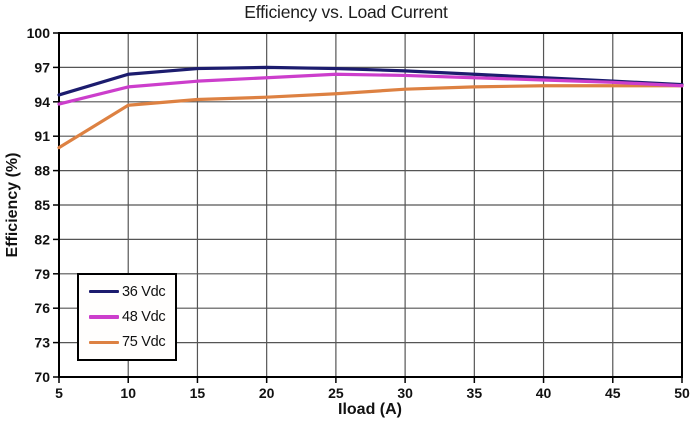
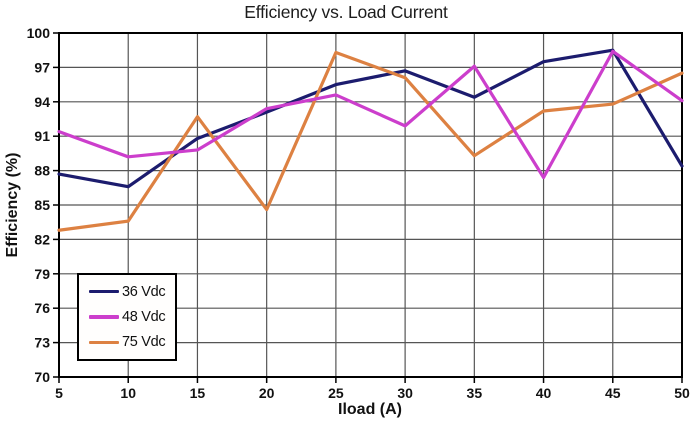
36 Vdc/5: 94.6 -> 87.7
48 Vdc/5: 93.8 -> 91.4
75 Vdc/5: 90.0 -> 82.8
36 Vdc/10: 96.4 -> 86.6
48 Vdc/10: 95.3 -> 89.2
75 Vdc/10: 93.7 -> 83.6
36 Vdc/15: 96.9 -> 90.8
48 Vdc/15: 95.8 -> 89.8
75 Vdc/15: 94.2 -> 92.7
36 Vdc/20: 97.0 -> 93.1
48 Vdc/20: 96.1 -> 93.4
75 Vdc/20: 94.4 -> 84.6
36 Vdc/25: 96.9 -> 95.5
48 Vdc/25: 96.4 -> 94.6
75 Vdc/25: 94.7 -> 98.3
48 Vdc/30: 96.3 -> 91.9
75 Vdc/30: 95.1 -> 96.1
36 Vdc/35: 96.4 -> 94.4
48 Vdc/35: 96.1 -> 97.1
75 Vdc/35: 95.3 -> 89.3
36 Vdc/40: 96.1 -> 97.5
48 Vdc/40: 95.9 -> 87.4
75 Vdc/40: 95.4 -> 93.2
36 Vdc/45: 95.8 -> 98.5
48 Vdc/45: 95.7 -> 98.4
75 Vdc/45: 95.4 -> 93.8
36 Vdc/50: 95.5 -> 88.4
48 Vdc/50: 95.4 -> 94.1
75 Vdc/50: 95.4 -> 96.5
